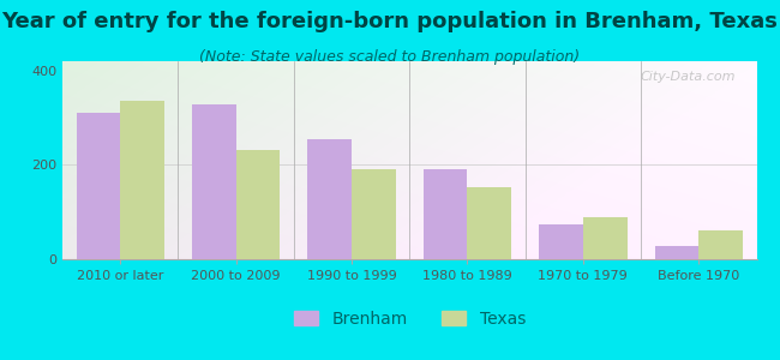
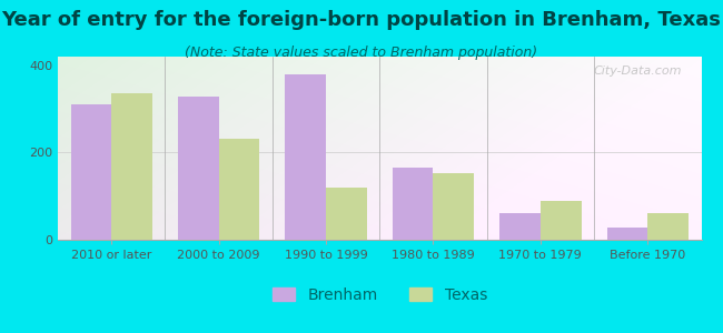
Brenham/1990 to 1999: 255 -> 380
Texas/1990 to 1999: 192 -> 120
Brenham/1980 to 1989: 192 -> 165
Brenham/1970 to 1979: 75 -> 60
